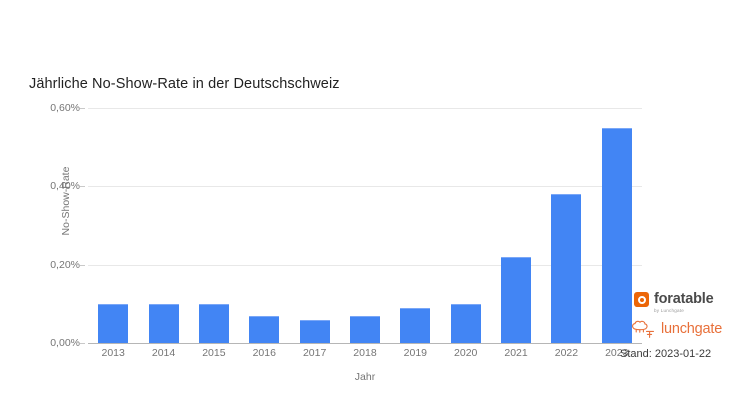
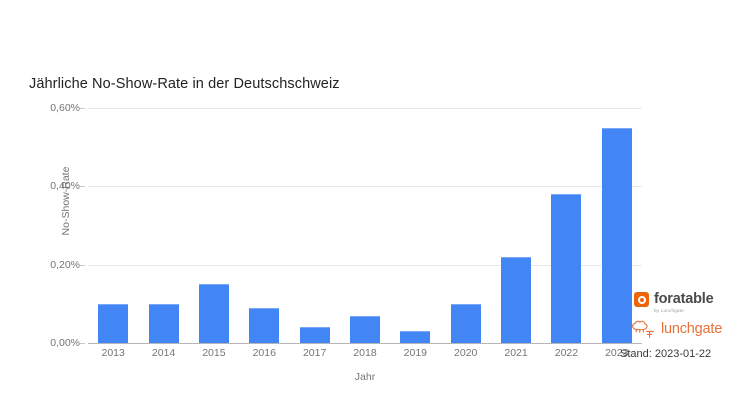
2015: 0,10% -> 0,15%
2016: 0,07% -> 0,09%
2017: 0,06% -> 0,04%
2019: 0,09% -> 0,03%
